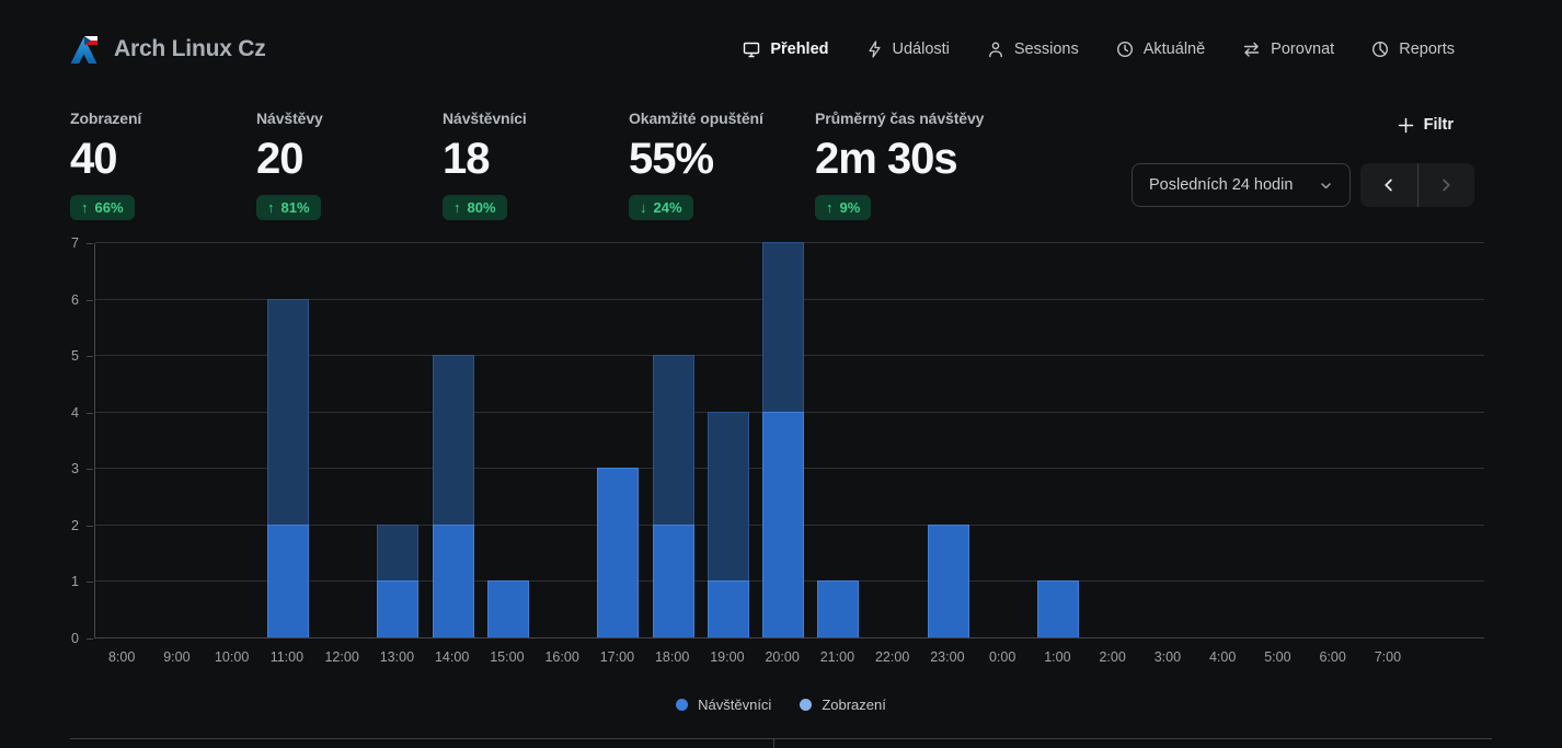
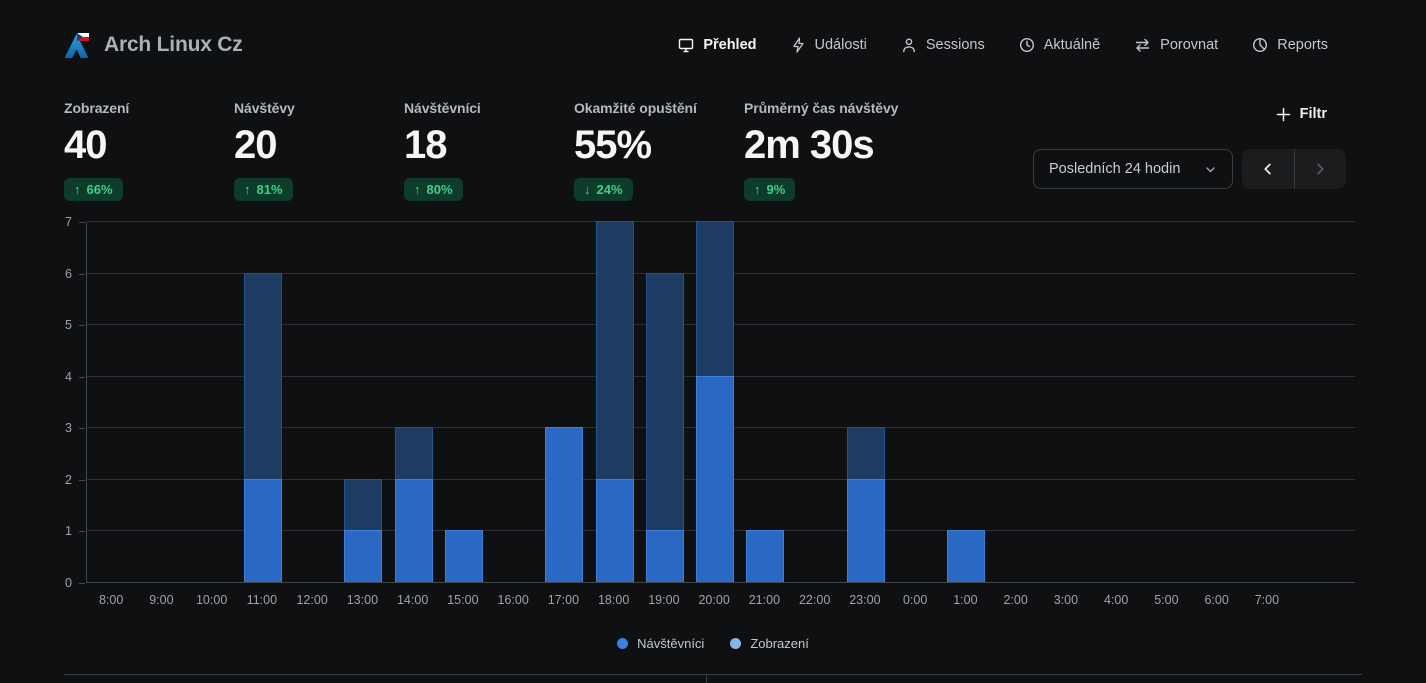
Zobrazení/14:00: 5 -> 3
Zobrazení/18:00: 5 -> 7
Zobrazení/19:00: 4 -> 6
Zobrazení/23:00: 2 -> 3
